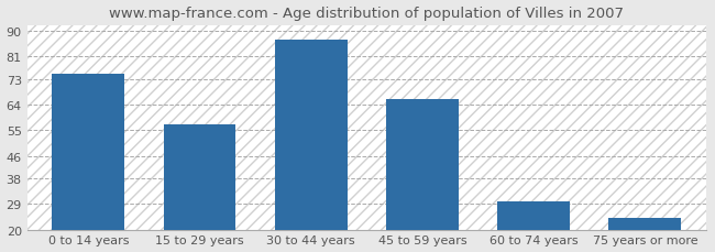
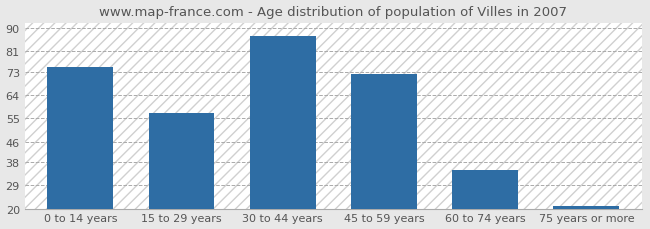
45 to 59 years: 66 -> 72
60 to 74 years: 30 -> 35
75 years or more: 24 -> 21
